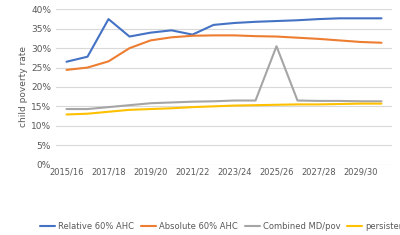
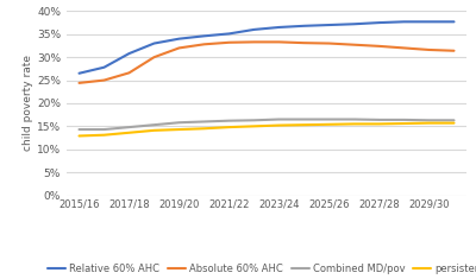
Relative 60% AHC/2017/18: 37.5% -> 30.8%
Relative 60% AHC/2021/22: 33.5% -> 35.1%
Combined MD/pov/2025/26: 30.5% -> 16.5%
